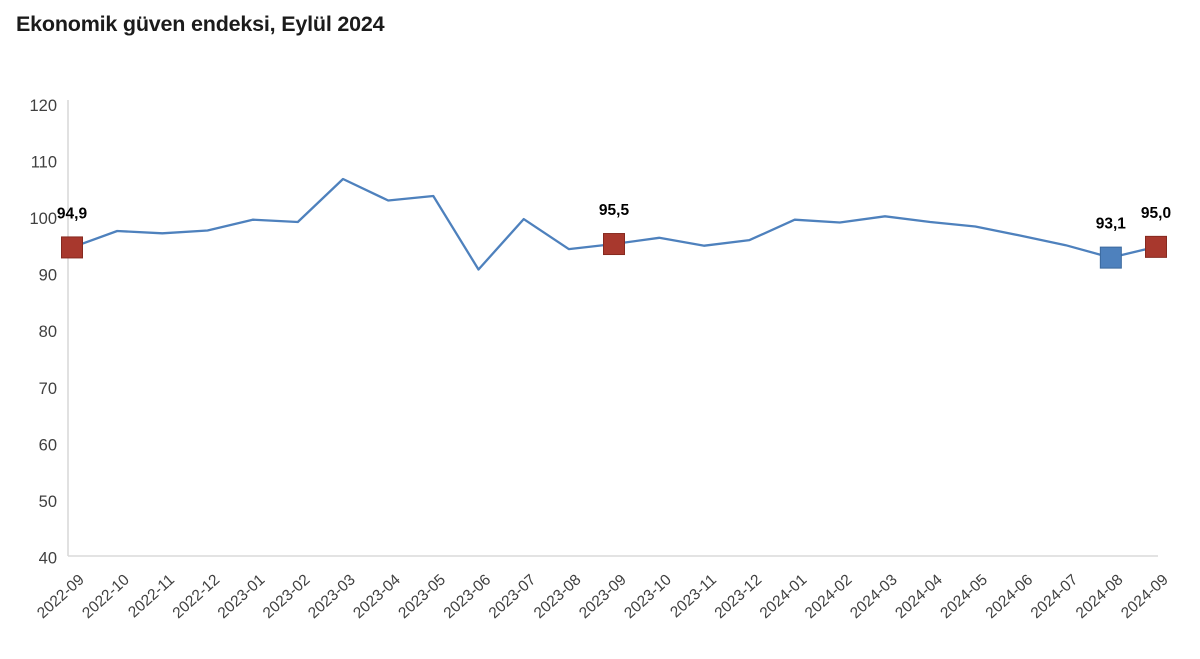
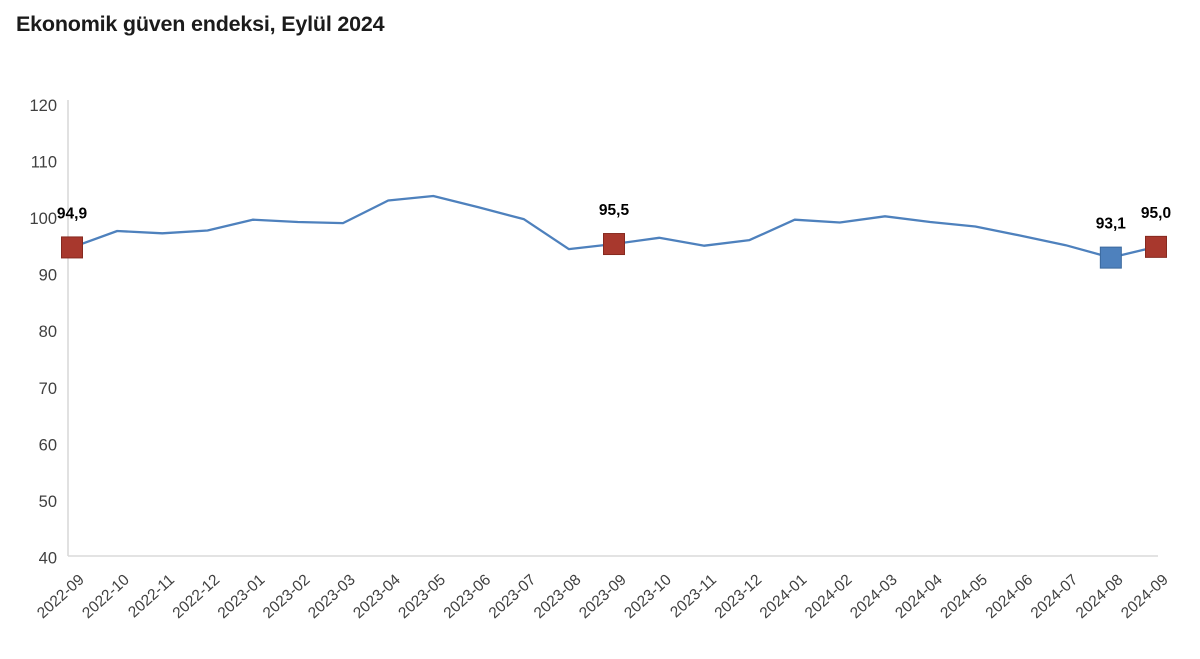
2023-03: 107 -> 99
2023-06: 91 -> 102
